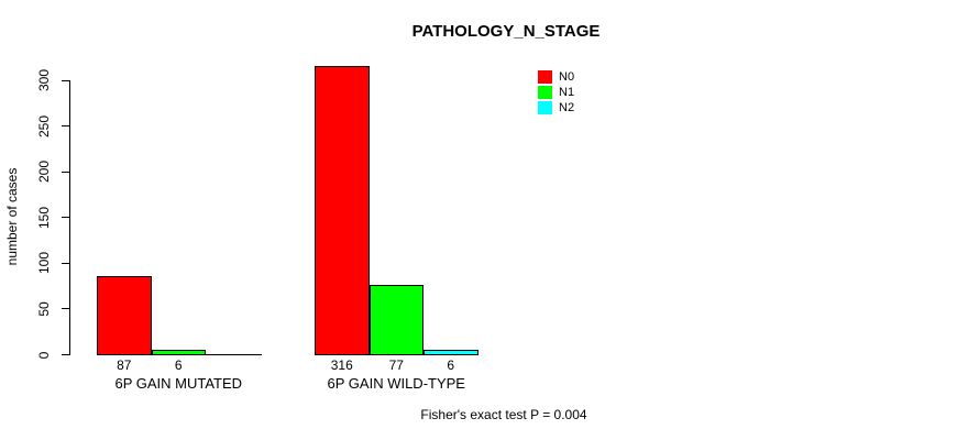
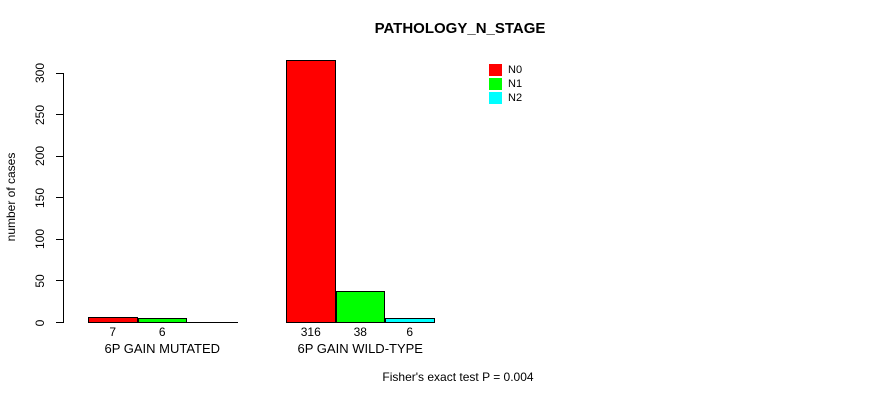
N0/6P GAIN MUTATED: 87 -> 7
N1/6P GAIN WILD-TYPE: 77 -> 38
